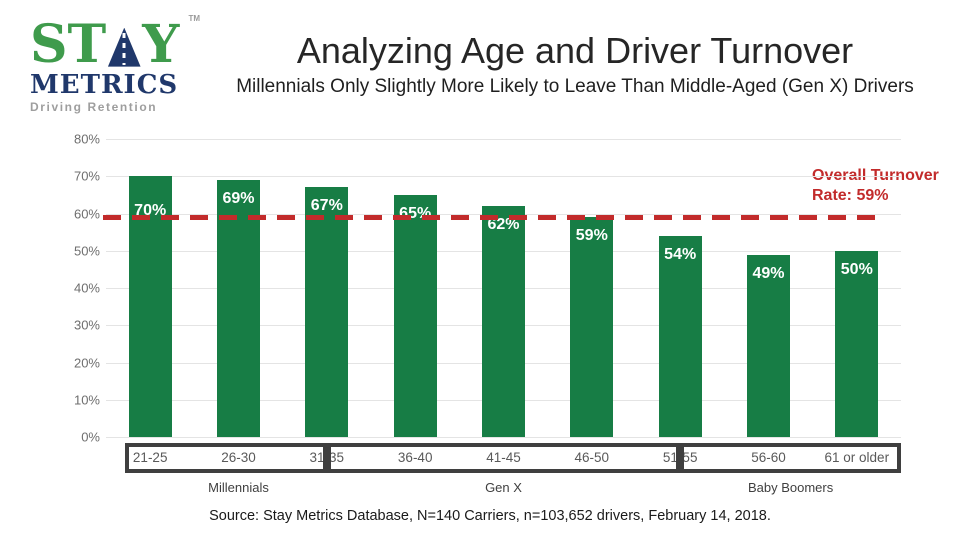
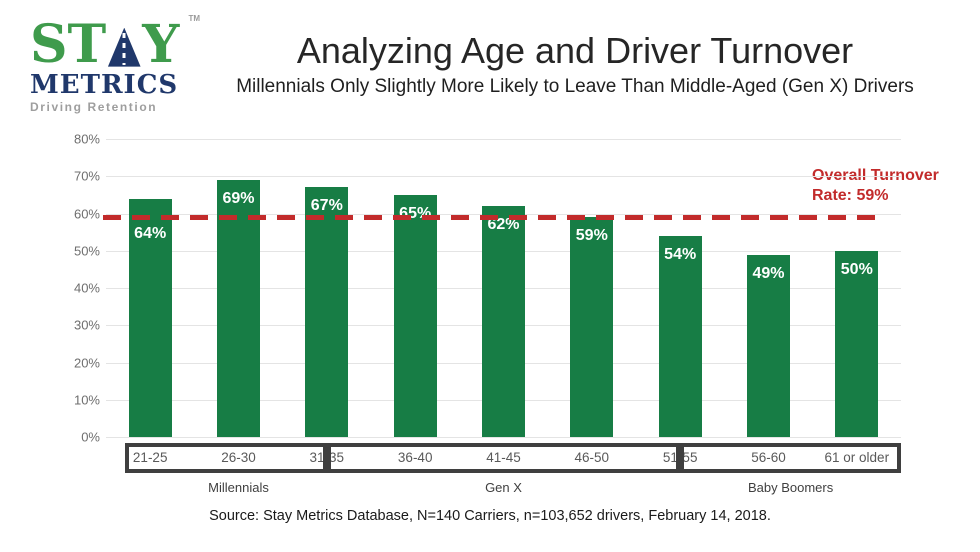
21-25: 70% -> 64%
